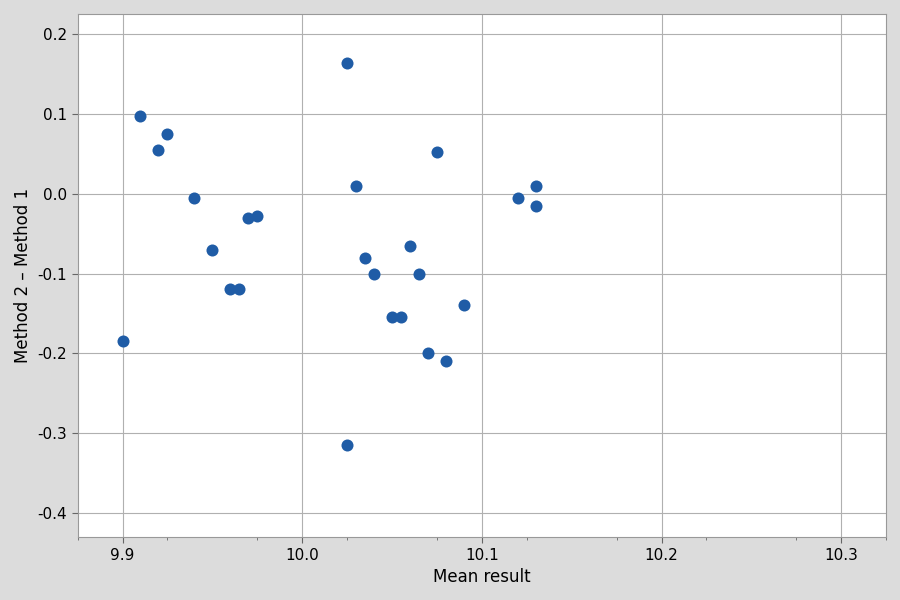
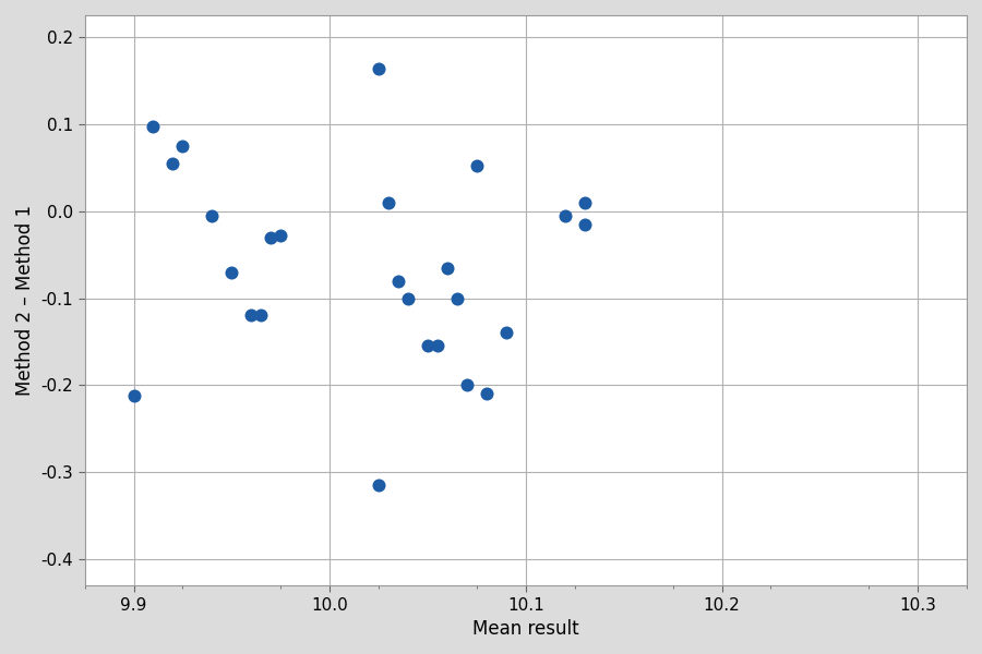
9.9: -0.185 -> -0.212
